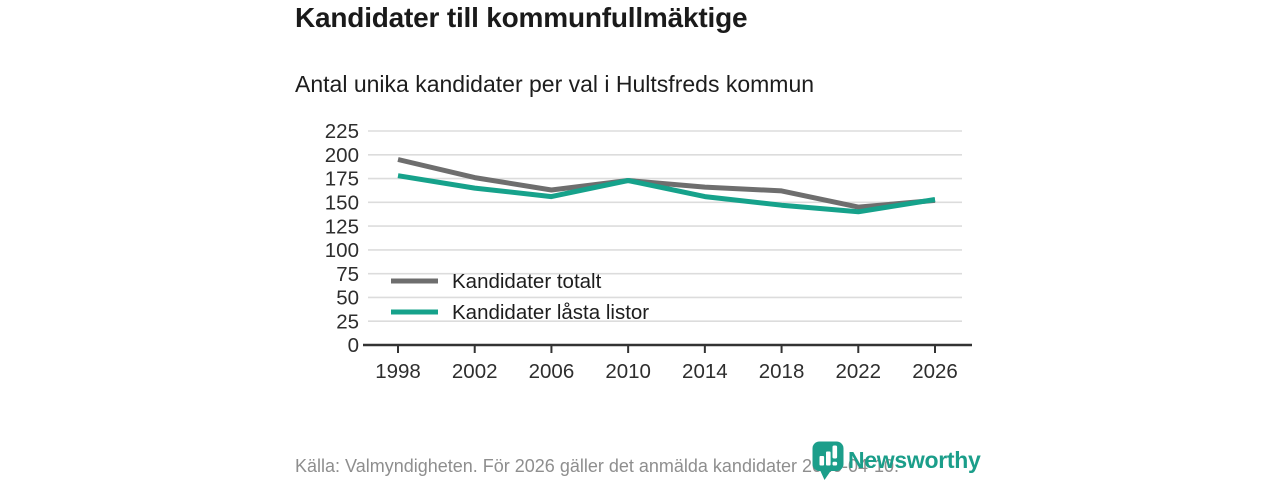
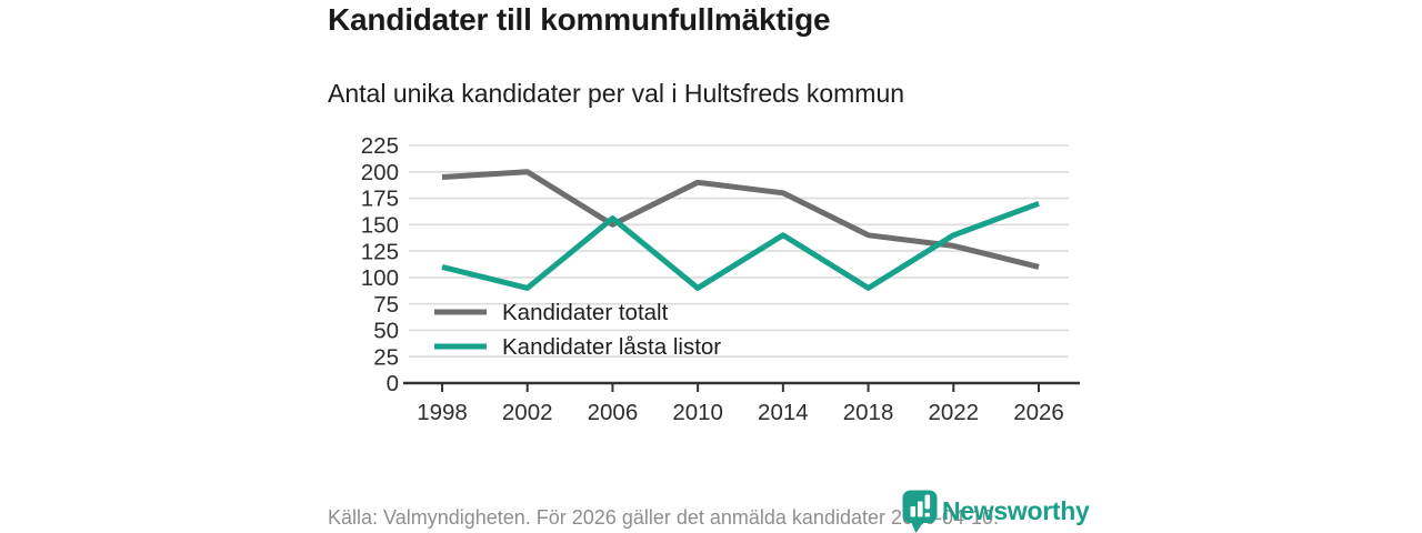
Kandidater låsta listor/1998: 180 -> 110
Kandidater totalt/2002: 180 -> 200
Kandidater låsta listor/2002: 160 -> 90
Kandidater totalt/2006: 160 -> 150
Kandidater totalt/2010: 170 -> 190
Kandidater låsta listor/2010: 170 -> 90
Kandidater totalt/2014: 170 -> 180
Kandidater låsta listor/2014: 160 -> 140
Kandidater totalt/2018: 160 -> 140
Kandidater låsta listor/2018: 150 -> 90
Kandidater totalt/2022: 140 -> 130
Kandidater totalt/2026: 150 -> 110
Kandidater låsta listor/2026: 150 -> 170
